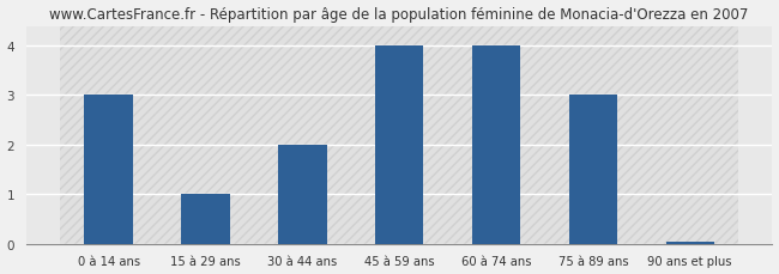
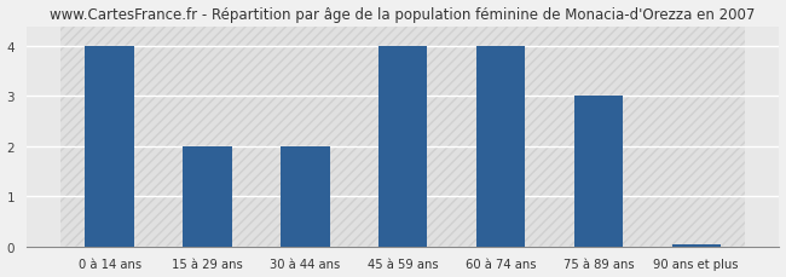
0 à 14 ans: 3.00 -> 4.00
15 à 29 ans: 1.00 -> 2.00
